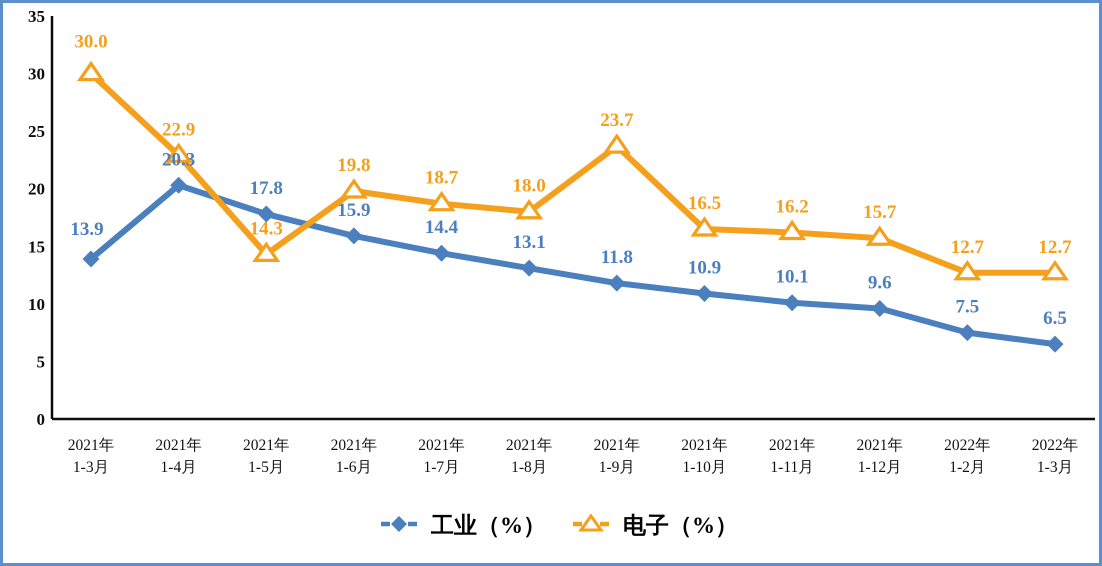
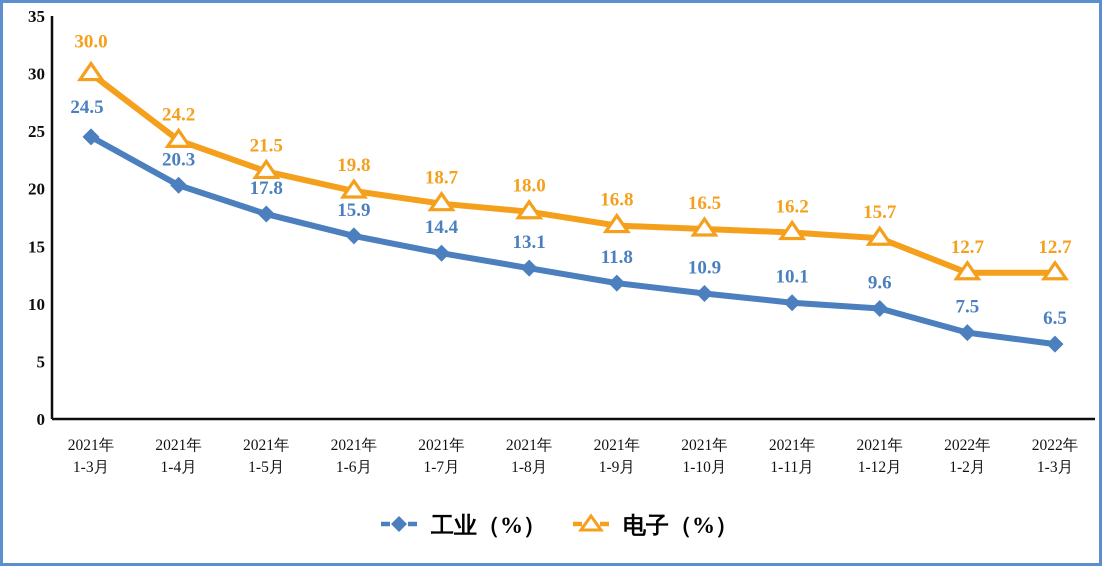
工业（%）/2021年 1-3月: 13.9 -> 24.5
电子（%）/2021年 1-4月: 22.9 -> 24.2
电子（%）/2021年 1-5月: 14.3 -> 21.5
电子（%）/2021年 1-9月: 23.7 -> 16.8
